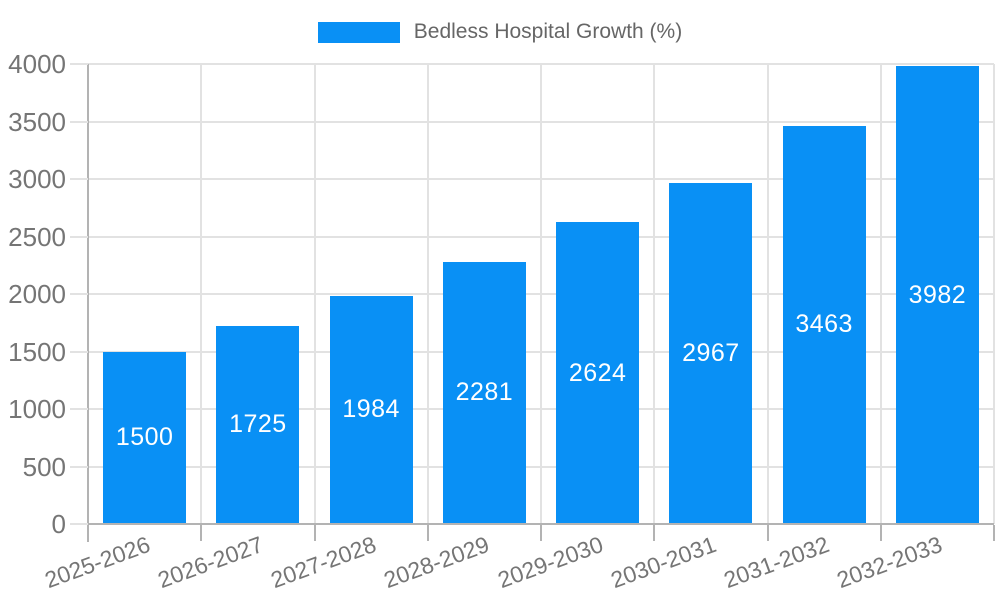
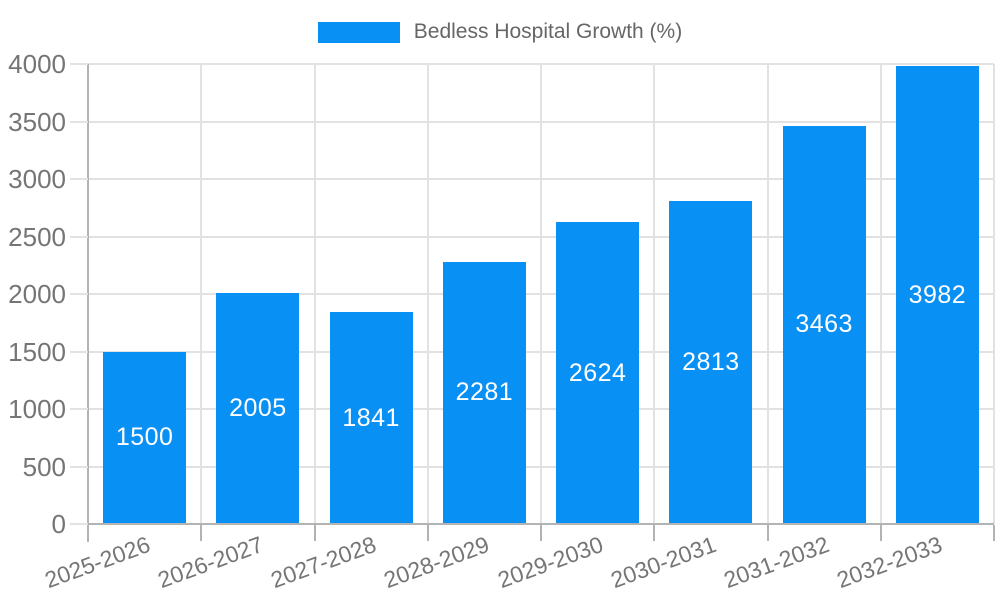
2026-2027: 1725 -> 2005
2027-2028: 1984 -> 1841
2030-2031: 2967 -> 2813
